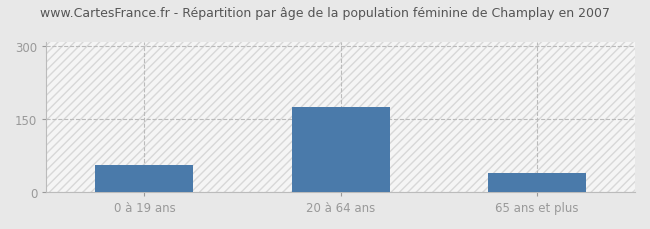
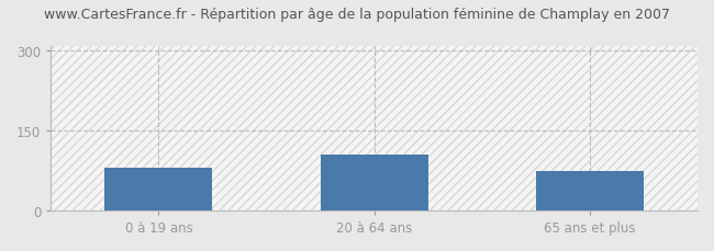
0 à 19 ans: 55 -> 80
20 à 64 ans: 175 -> 105
65 ans et plus: 40 -> 75
